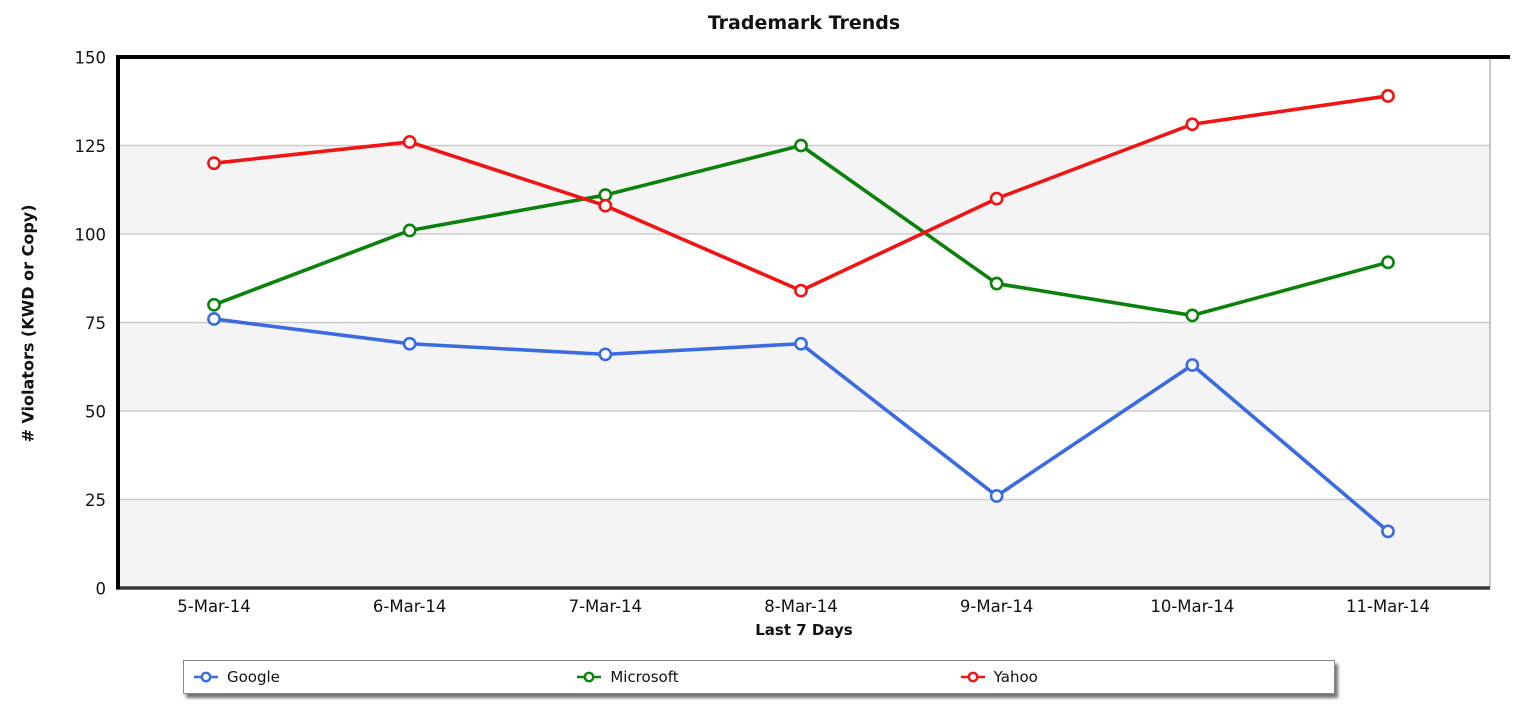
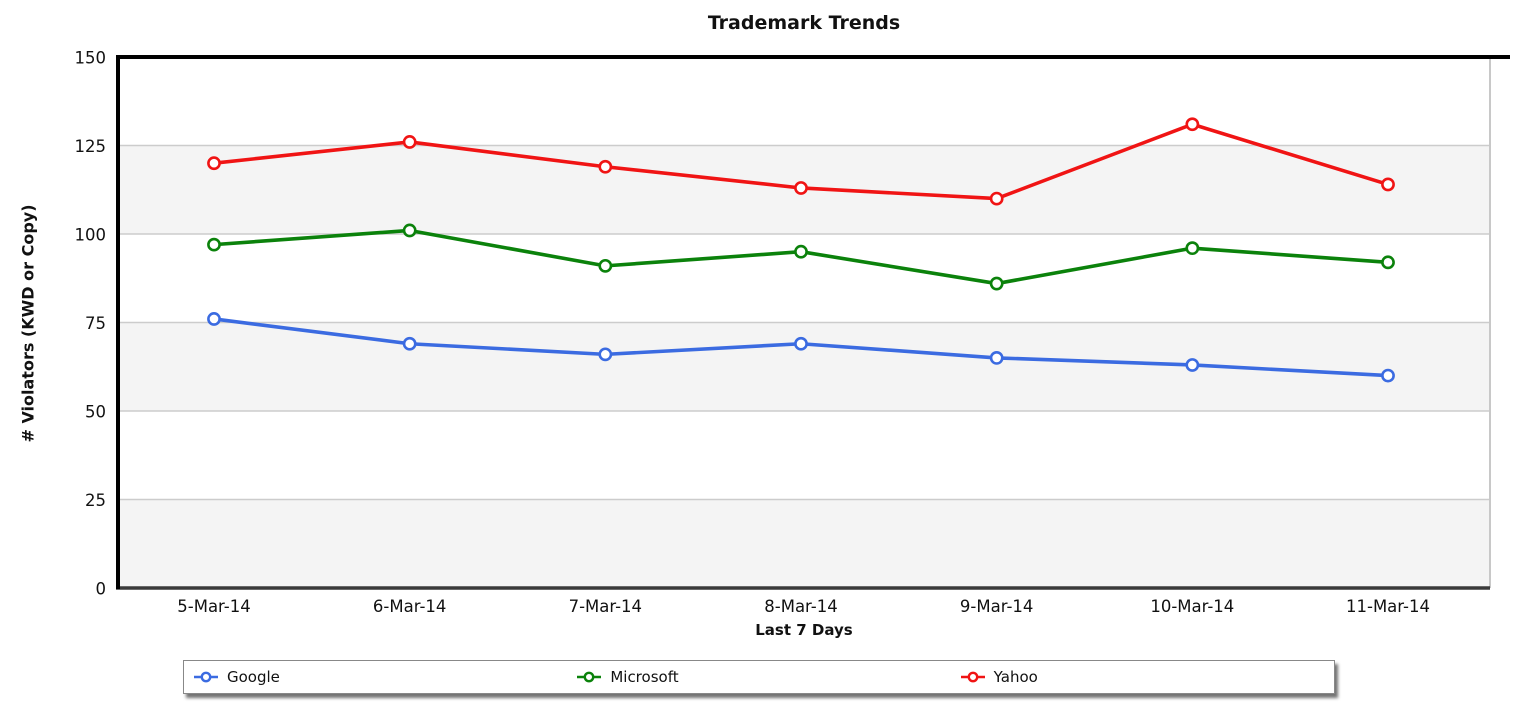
Microsoft/5-Mar-14: 80 -> 97
Microsoft/7-Mar-14: 111 -> 91
Yahoo/7-Mar-14: 108 -> 119
Microsoft/8-Mar-14: 125 -> 95
Yahoo/8-Mar-14: 84 -> 113
Google/9-Mar-14: 26 -> 65
Microsoft/10-Mar-14: 77 -> 96
Google/11-Mar-14: 16 -> 60
Yahoo/11-Mar-14: 139 -> 114
